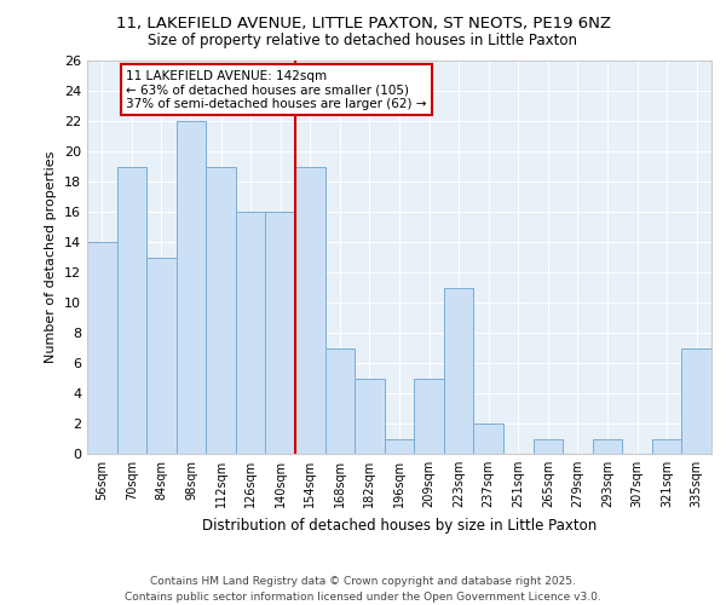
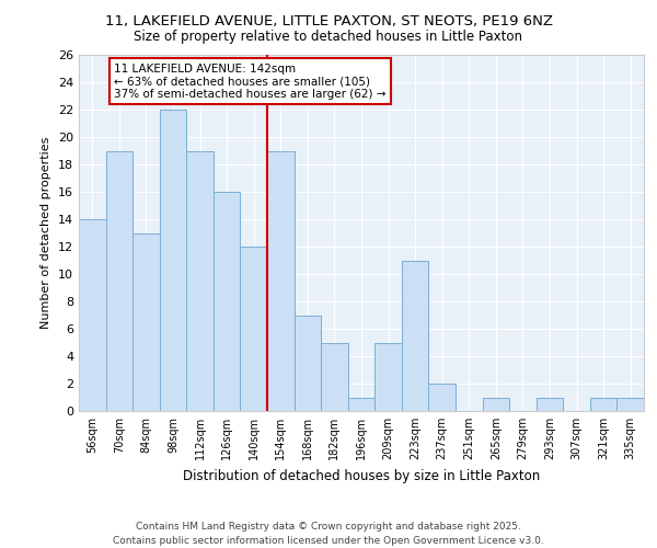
140sqm: 16 -> 12
335sqm: 7 -> 1
